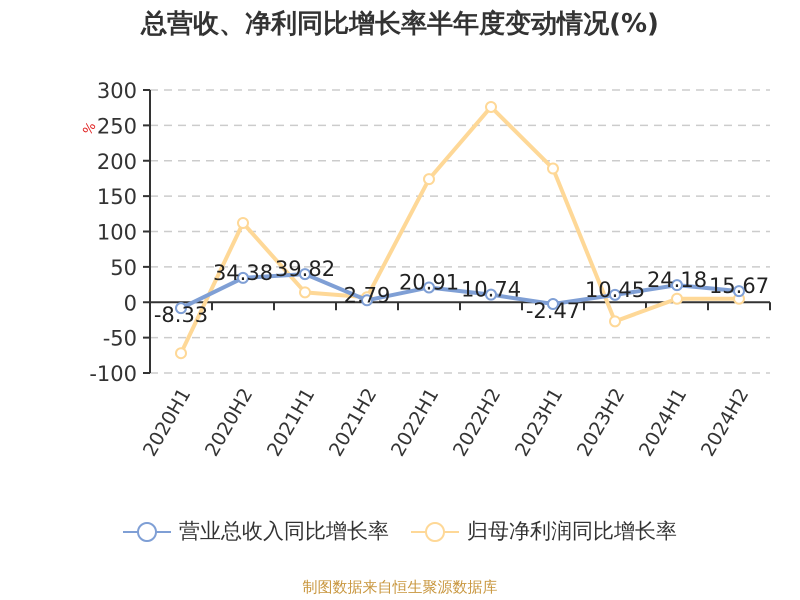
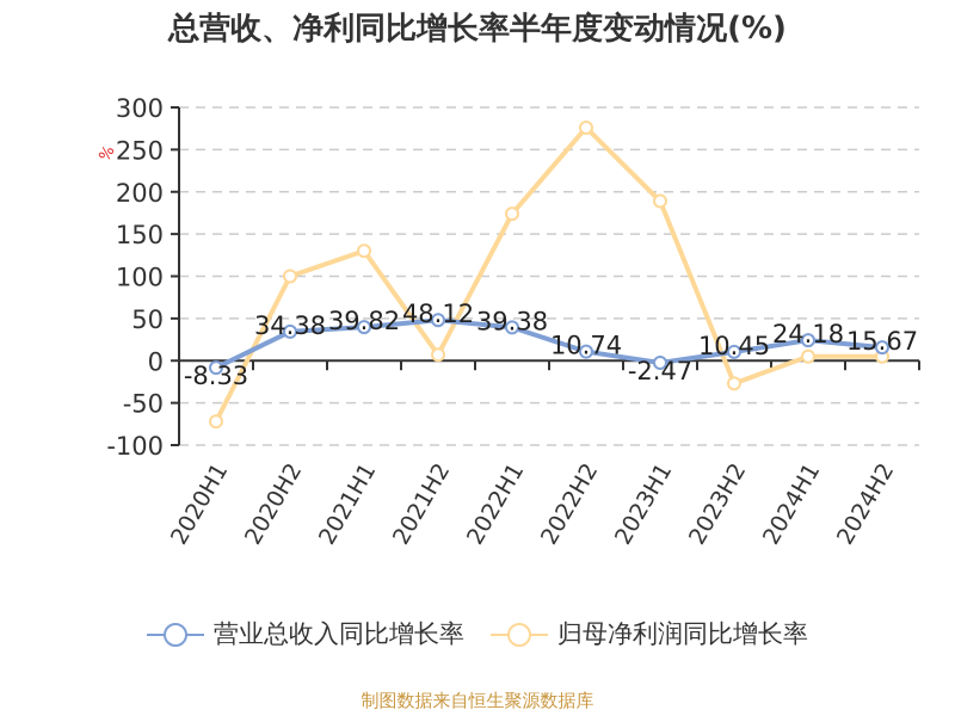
归母净利润同比增长率/2020H2: 110 -> 100
归母净利润同比增长率/2021H1: 10 -> 130
营业总收入同比增长率/2021H2: 2.79 -> 48.12
营业总收入同比增长率/2022H1: 20.91 -> 39.38
